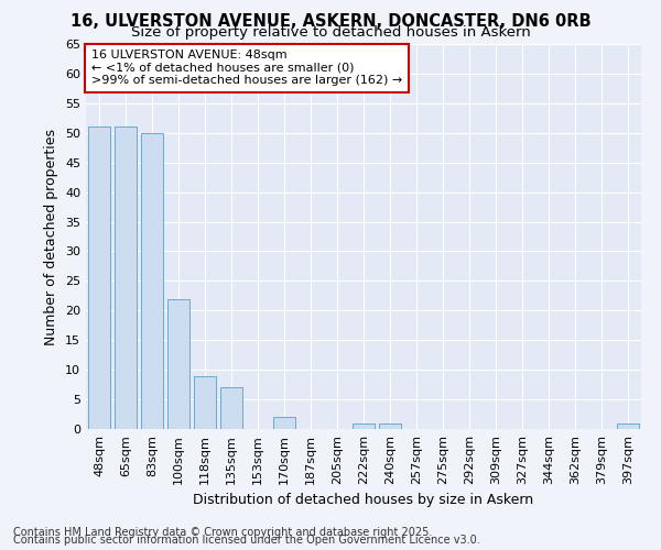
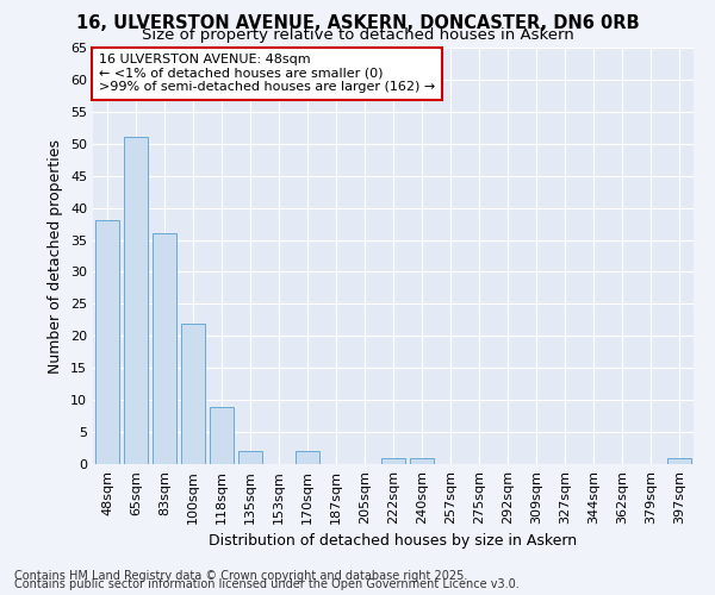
48sqm: 51 -> 38
83sqm: 50 -> 36
135sqm: 7 -> 2
